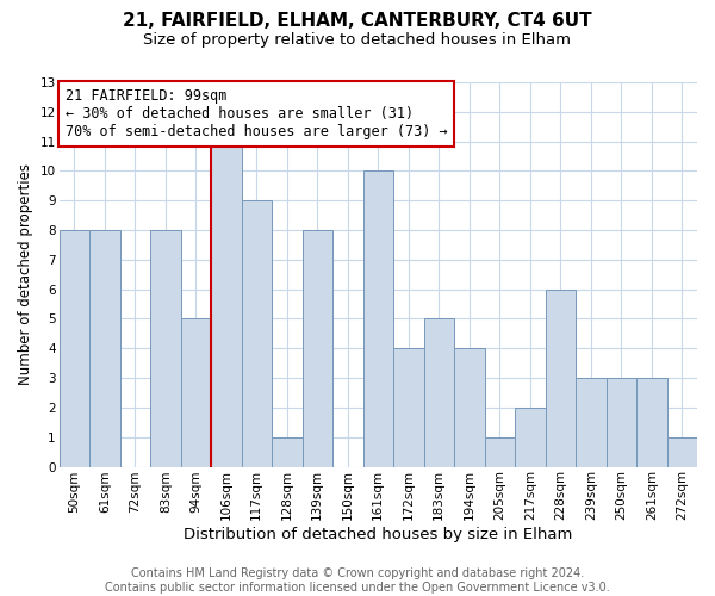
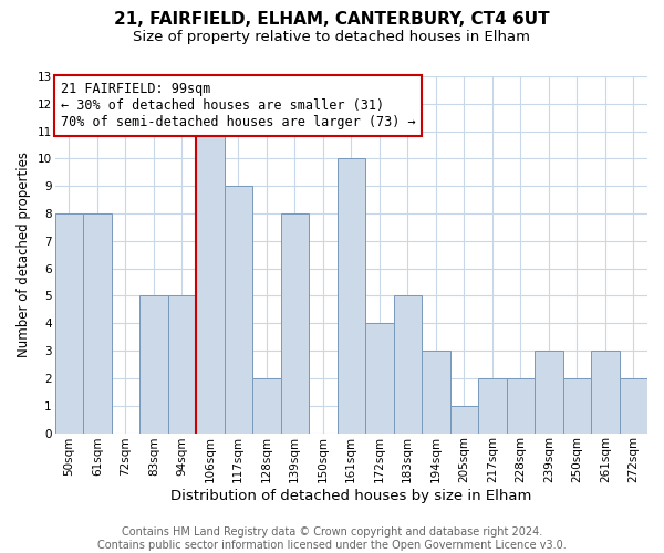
83sqm: 8 -> 5
128sqm: 1 -> 2
194sqm: 4 -> 3
228sqm: 6 -> 2
250sqm: 3 -> 2
272sqm: 1 -> 2
